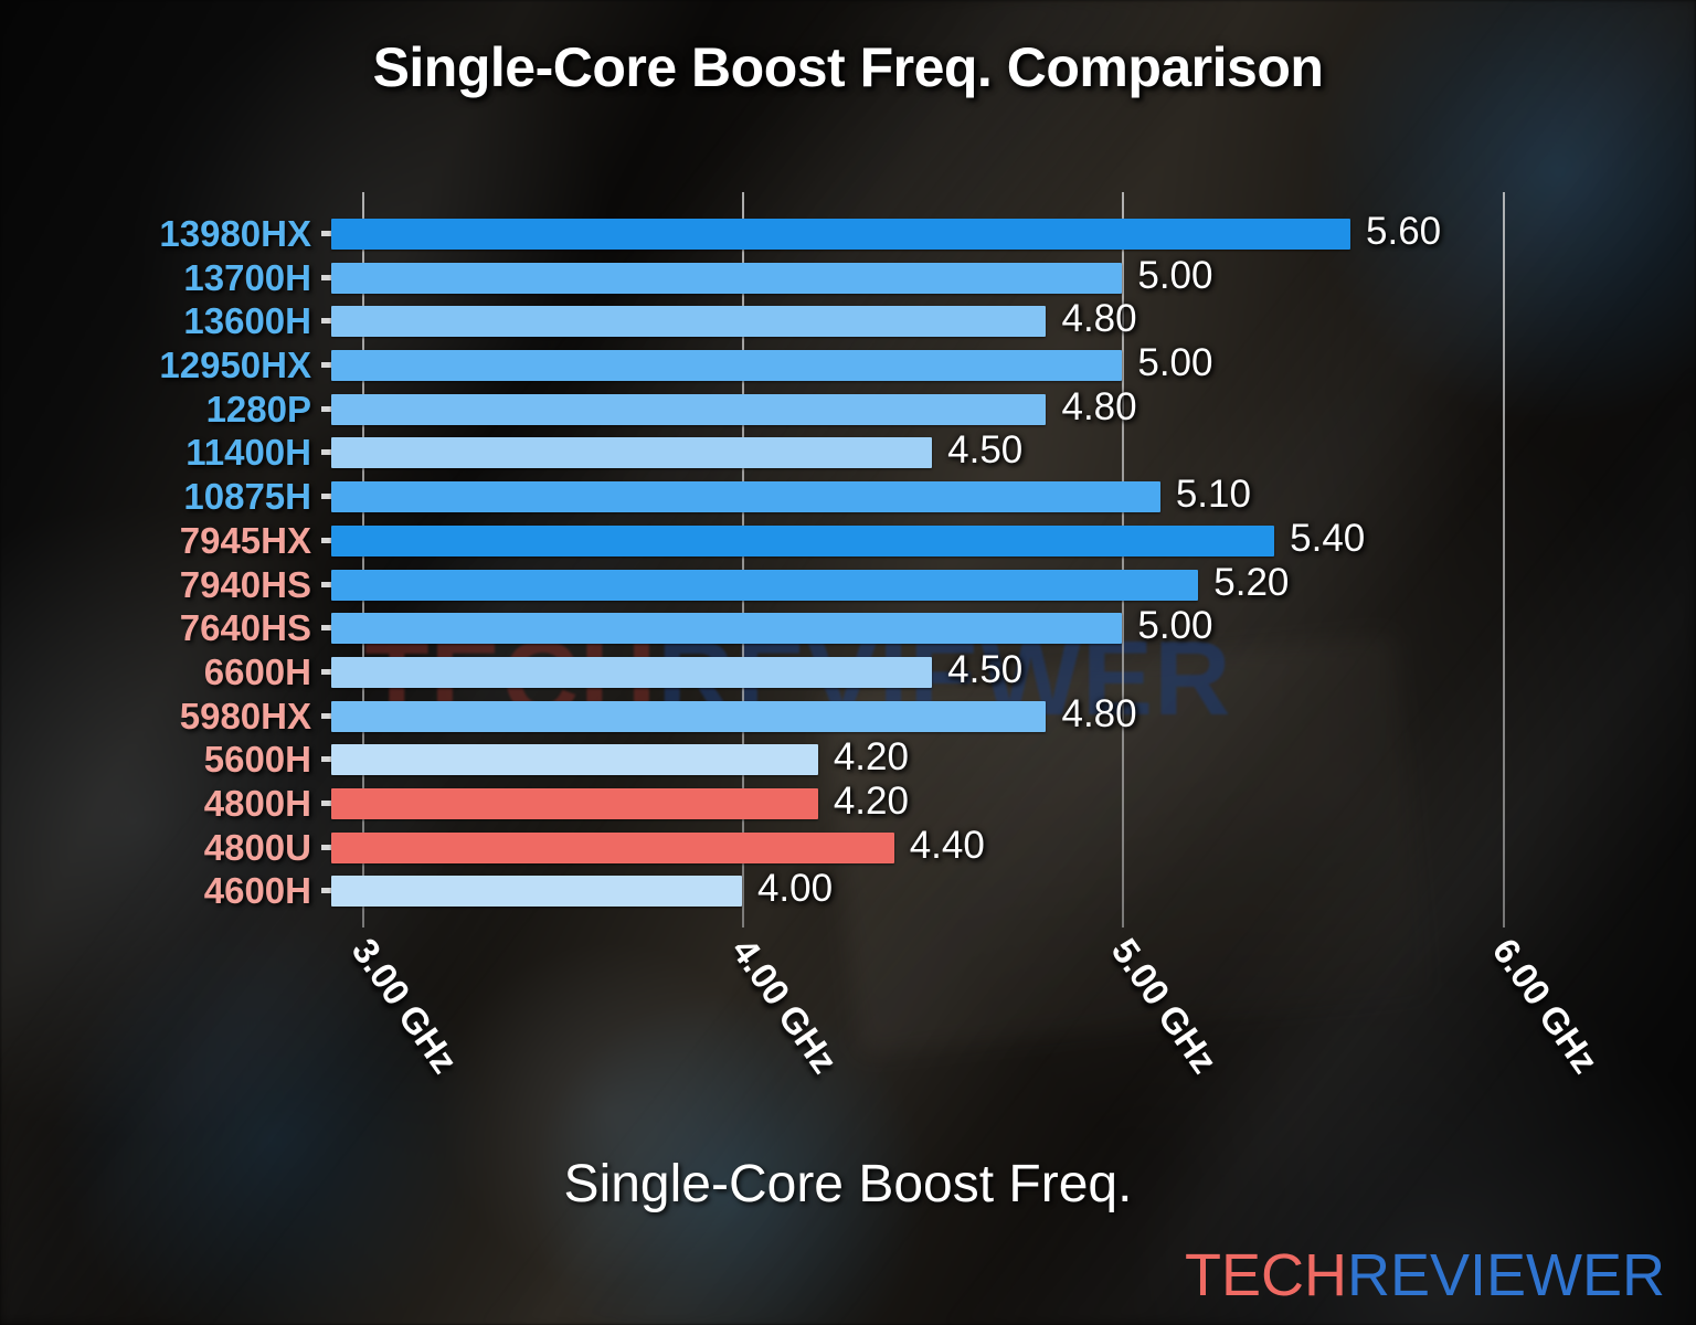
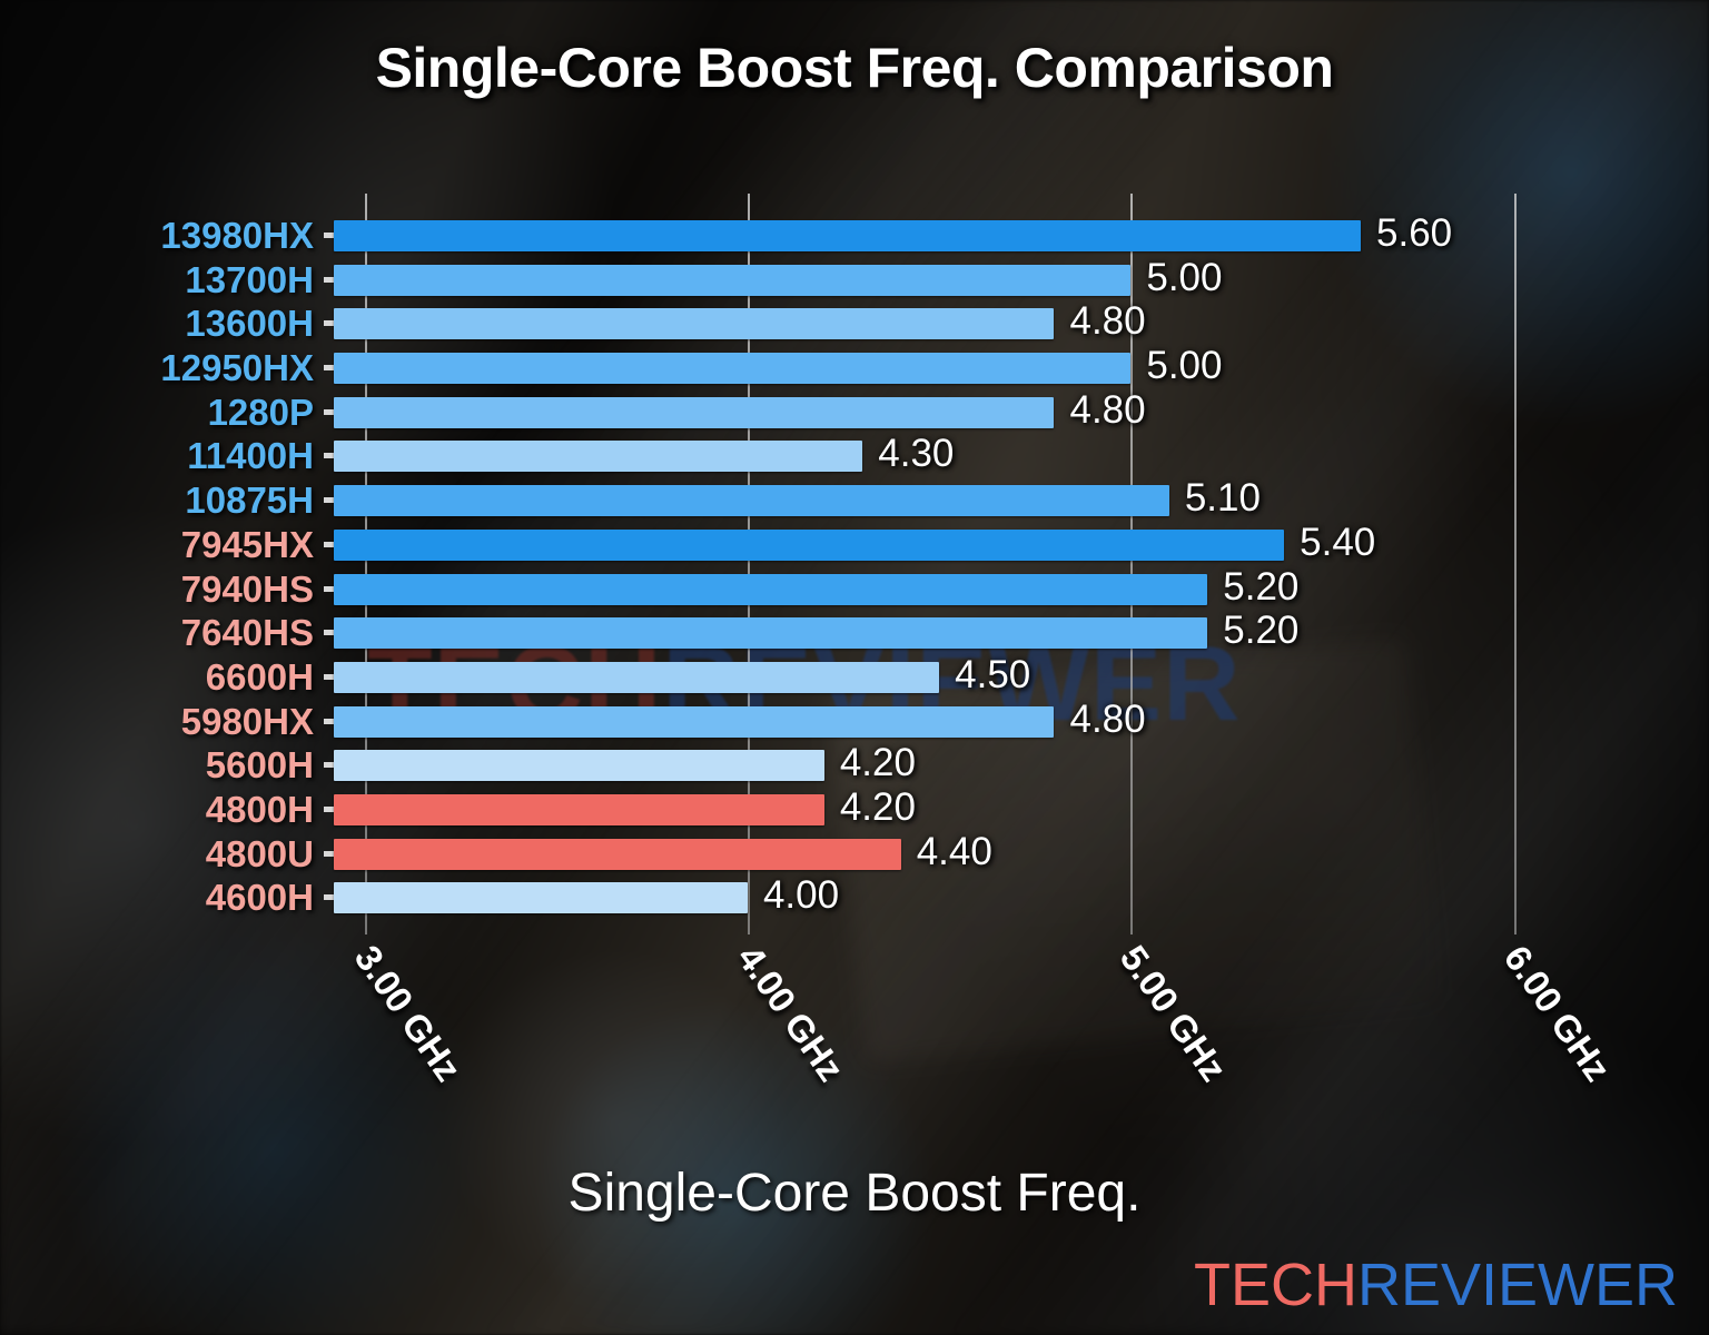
11400H: 4.50 -> 4.30
7640HS: 5.00 -> 5.20
